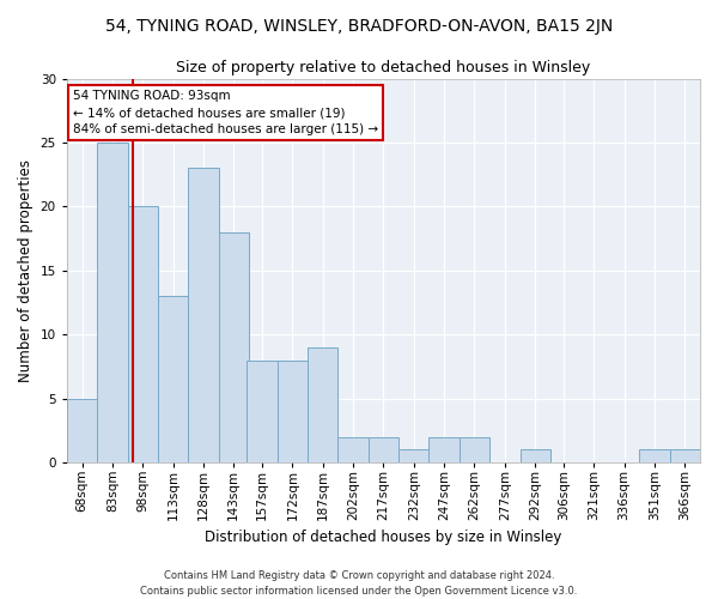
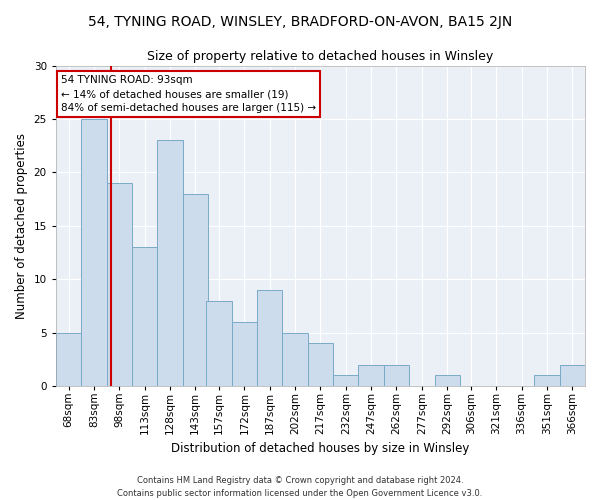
98sqm: 20 -> 19
172sqm: 8 -> 6
202sqm: 2 -> 5
217sqm: 2 -> 4
366sqm: 1 -> 2
